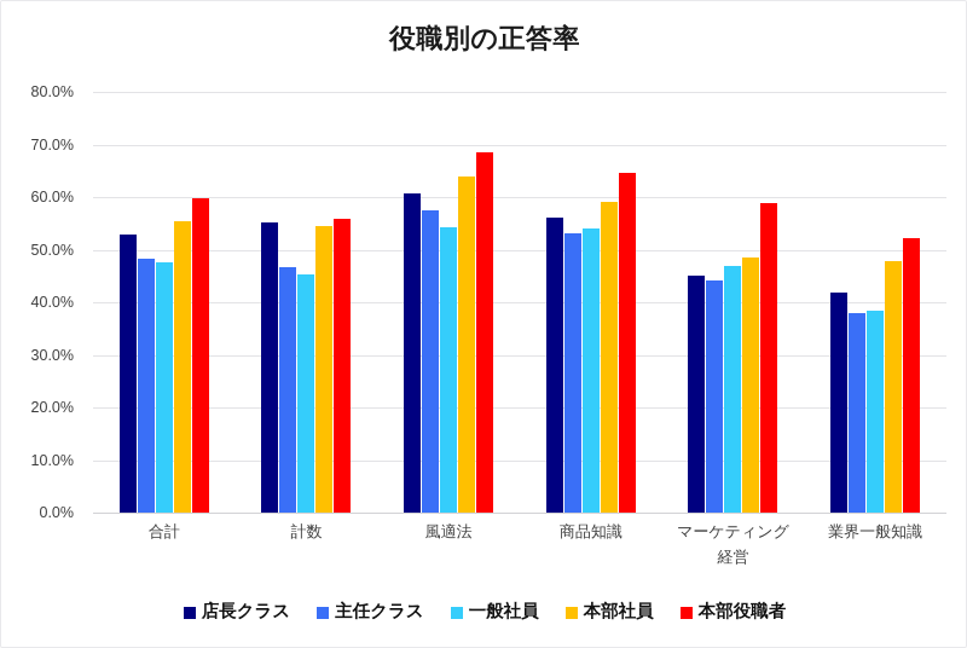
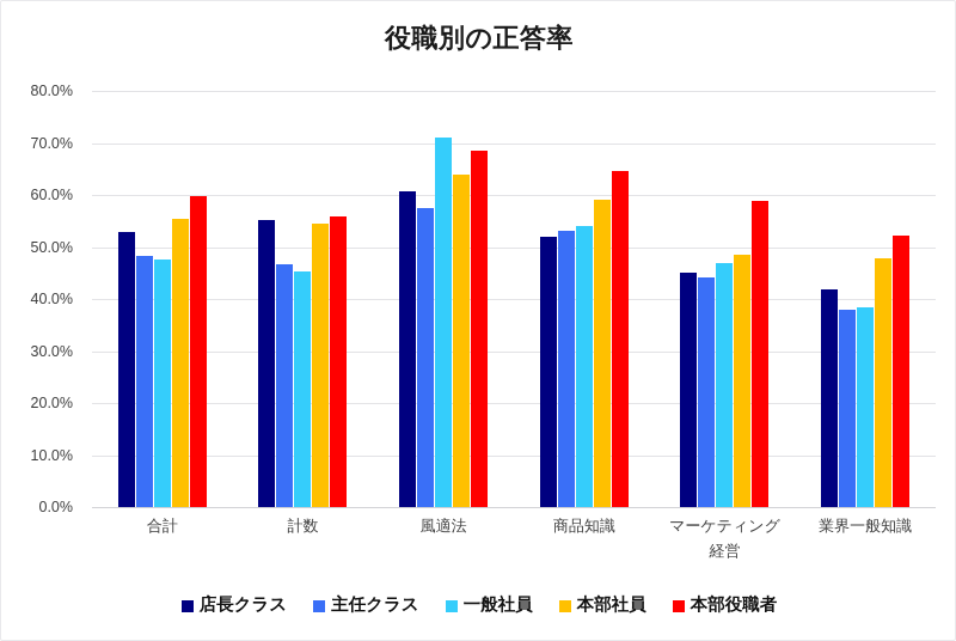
一般社員/風適法: 54% -> 71%
店長クラス/商品知識: 56% -> 52%
